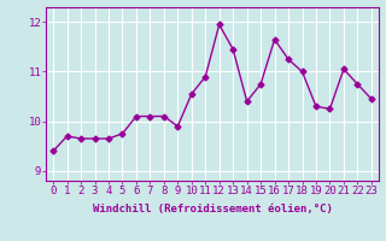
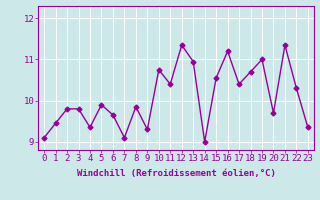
0: 9.40 -> 9.10
1: 9.70 -> 9.45
2: 9.65 -> 9.80
3: 9.65 -> 9.80
4: 9.65 -> 9.35
5: 9.75 -> 9.90
6: 10.10 -> 9.65
7: 10.10 -> 9.10
8: 10.10 -> 9.85
9: 9.90 -> 9.30
10: 10.55 -> 10.75
11: 10.90 -> 10.40
12: 11.95 -> 11.35
13: 11.45 -> 10.95
14: 10.40 -> 9.00
15: 10.75 -> 10.55
16: 11.65 -> 11.20
17: 11.25 -> 10.40
18: 11.00 -> 10.70
19: 10.30 -> 11.00
20: 10.25 -> 9.70
21: 11.05 -> 11.35
22: 10.75 -> 10.30
23: 10.45 -> 9.35
